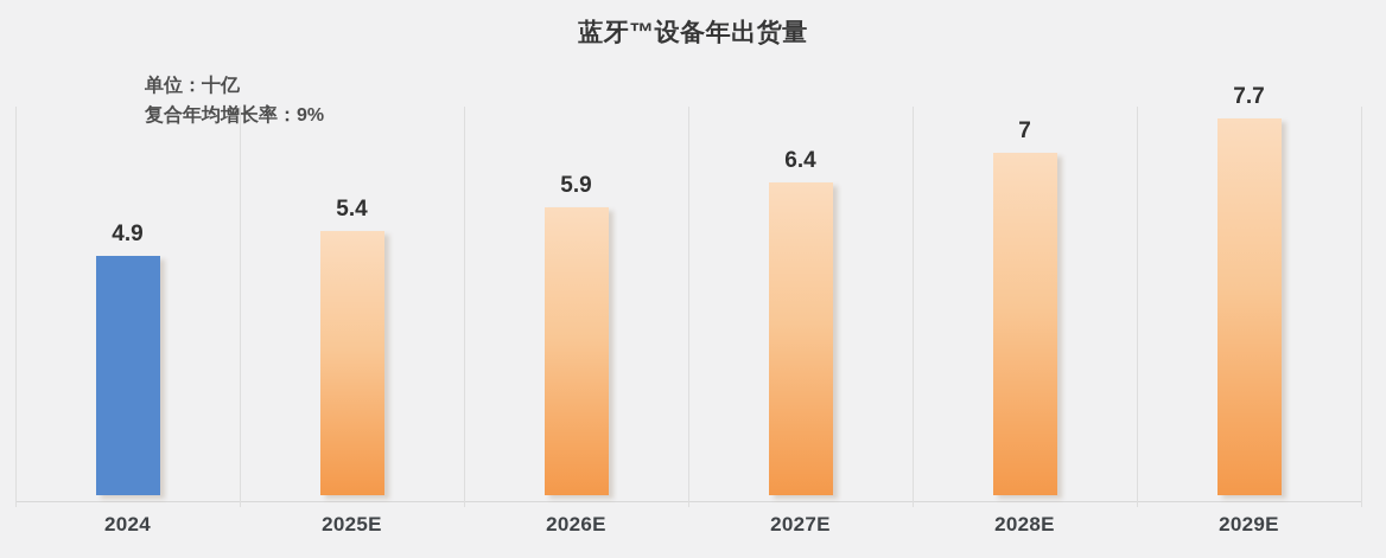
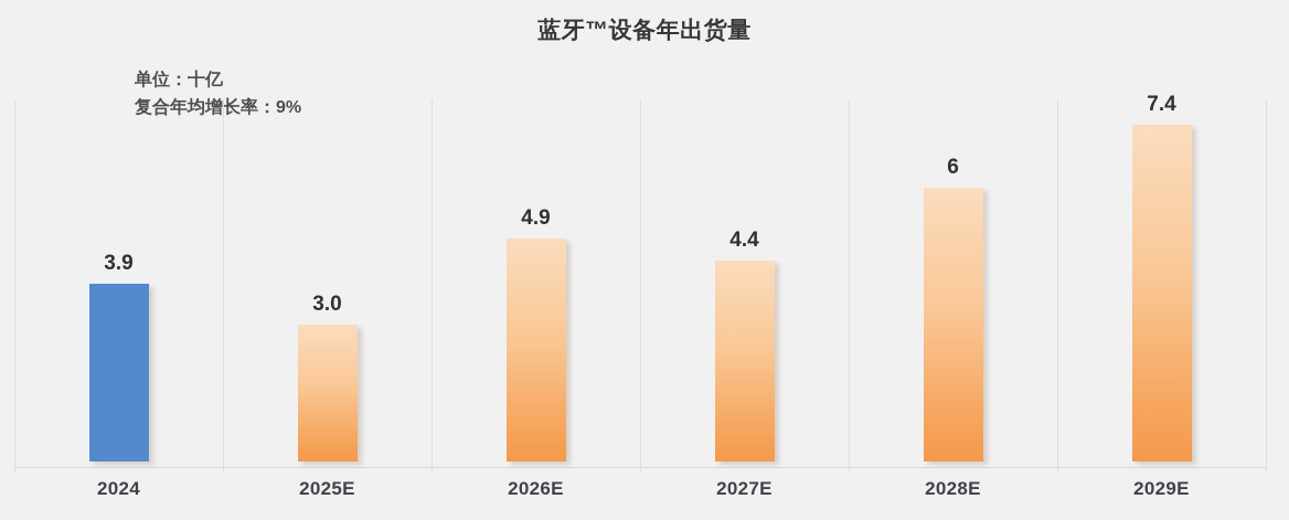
2024: 4.9 -> 3.9
2025E: 5.4 -> 3.0
2026E: 5.9 -> 4.9
2027E: 6.4 -> 4.4
2028E: 7 -> 6
2029E: 7.7 -> 7.4
